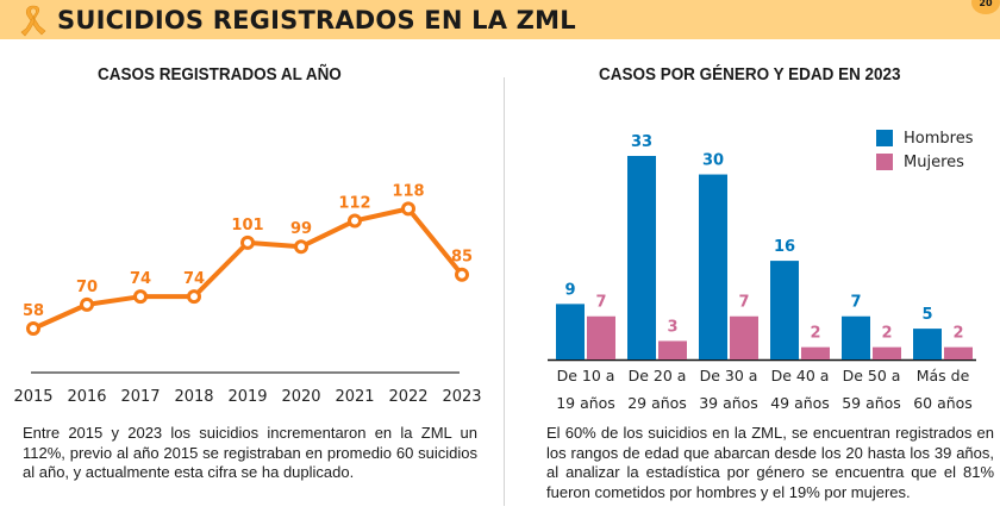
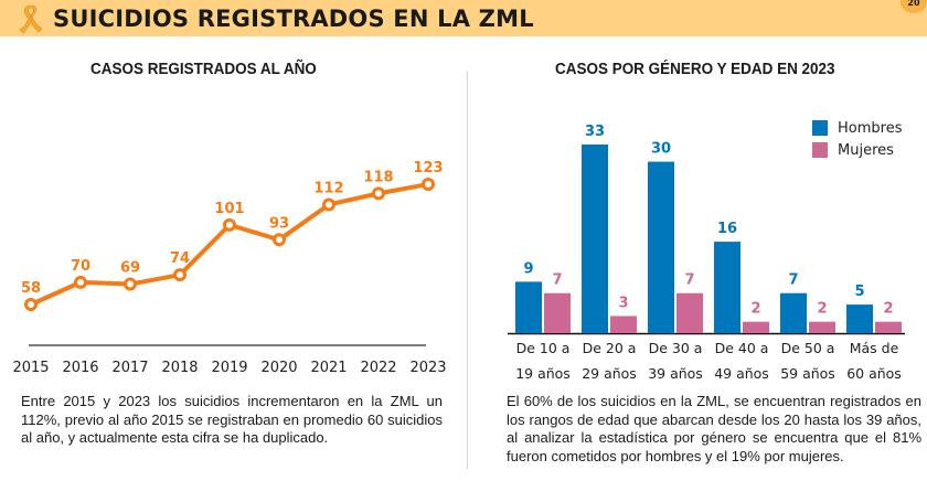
CASOS REGISTRADOS AL AÑO/2017: 74 -> 69
CASOS REGISTRADOS AL AÑO/2020: 99 -> 93
CASOS REGISTRADOS AL AÑO/2023: 85 -> 123
